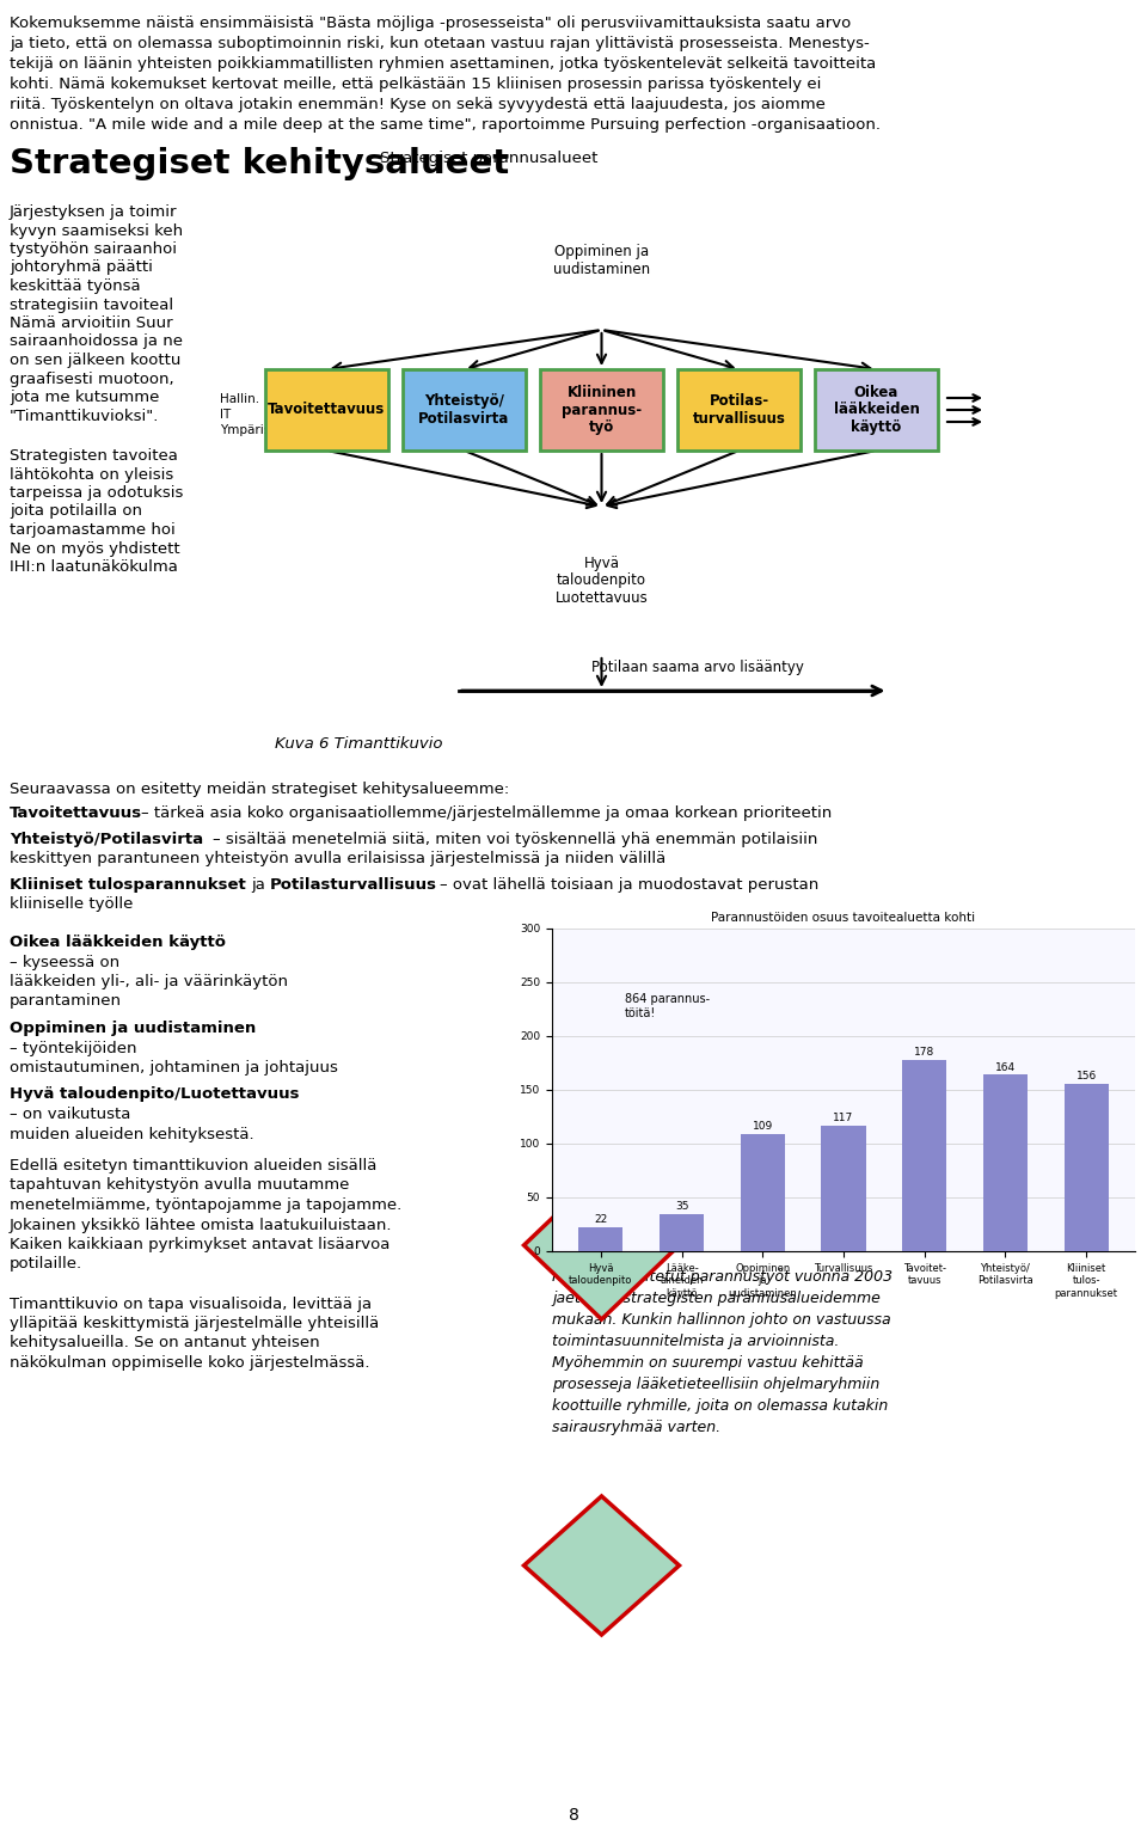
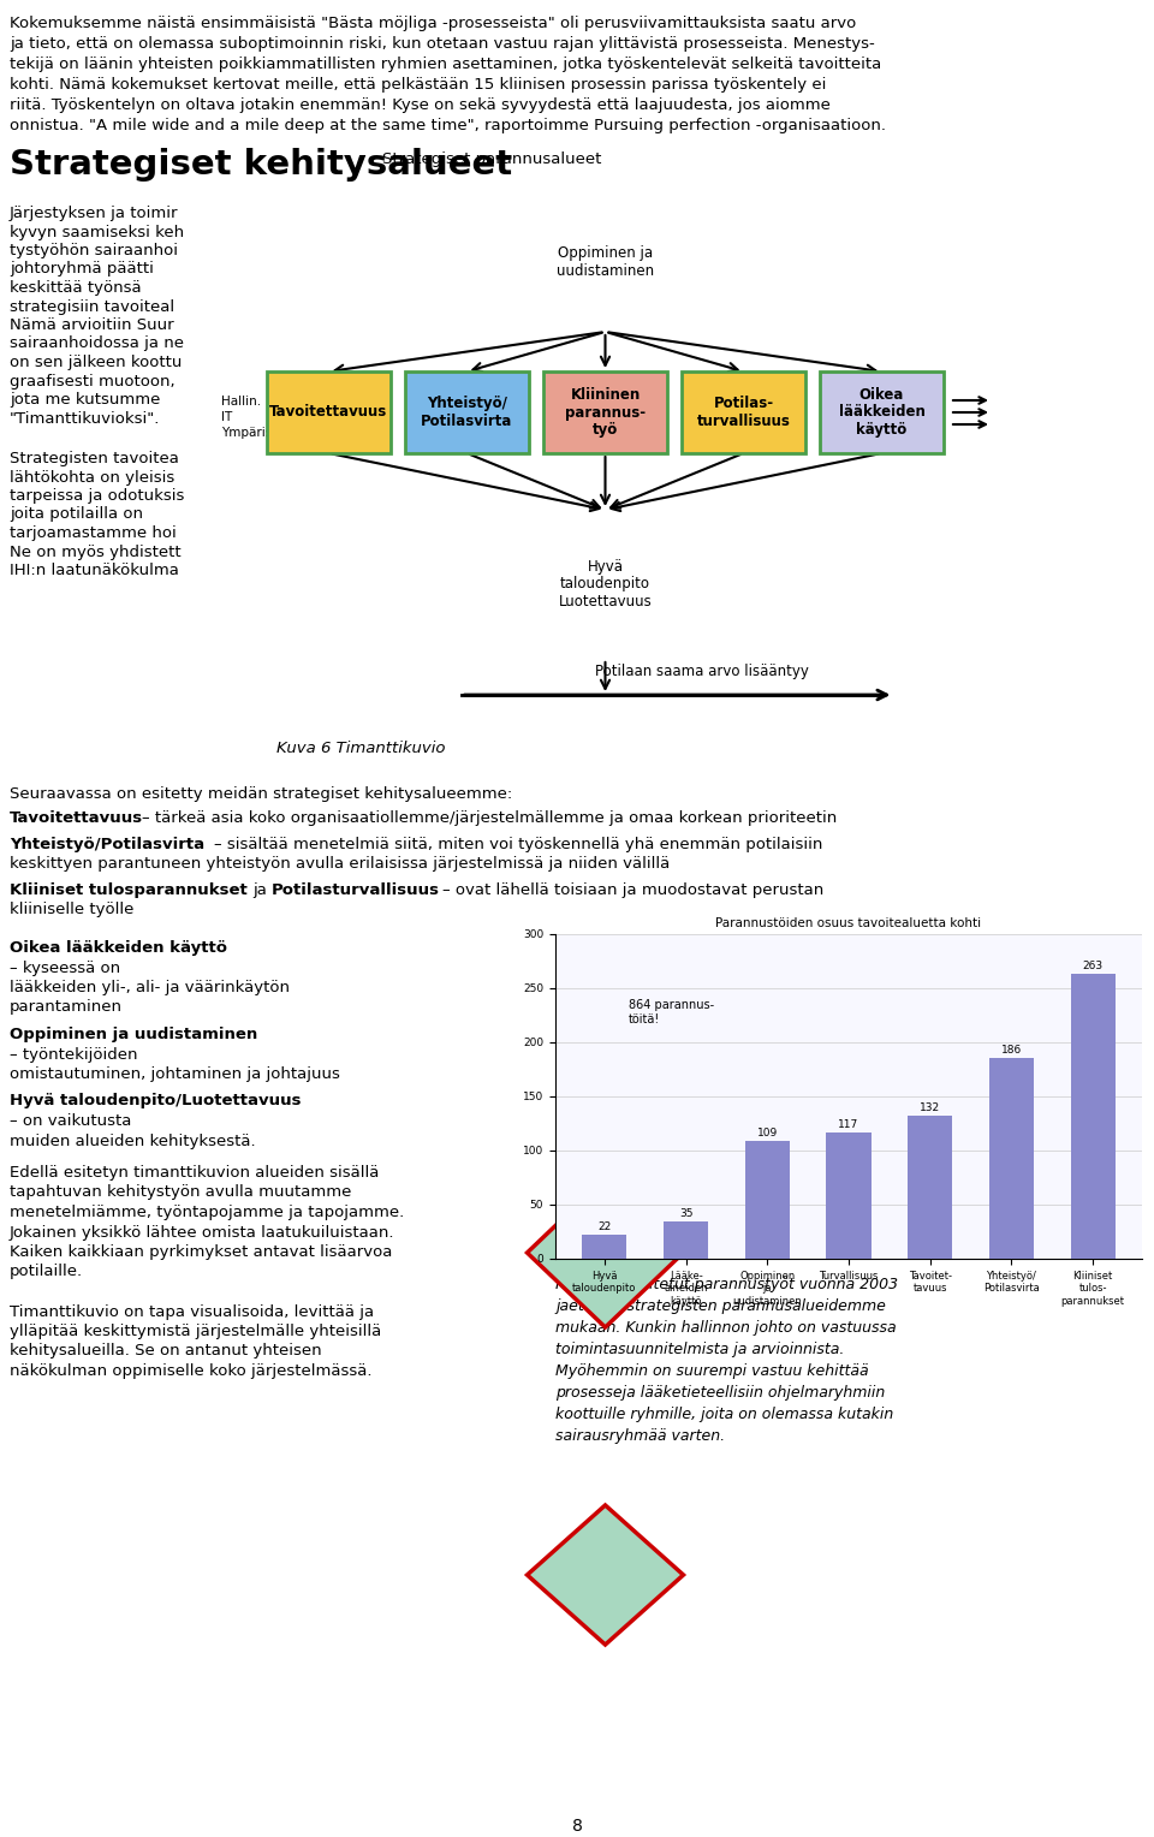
Tavoitet- tavuus: 178 -> 132
Yhteistyö/ Potilasvirta: 164 -> 186
Kliiniset tulos- parannukset: 156 -> 263
